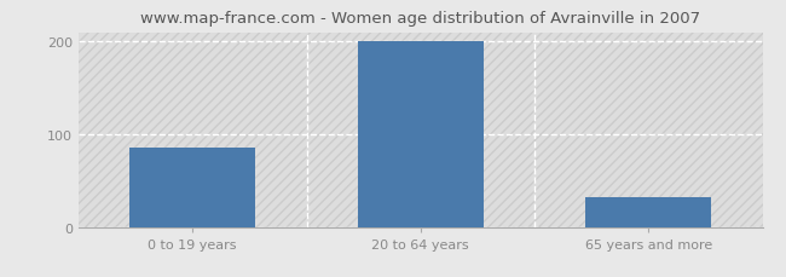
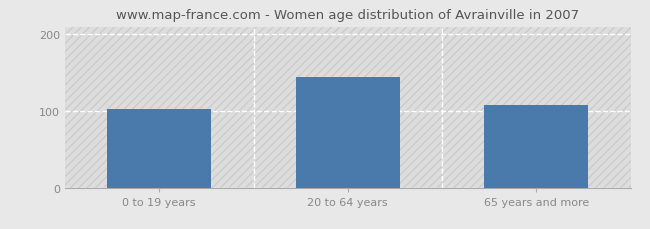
0 to 19 years: 85 -> 102
20 to 64 years: 200 -> 144
65 years and more: 32 -> 108
